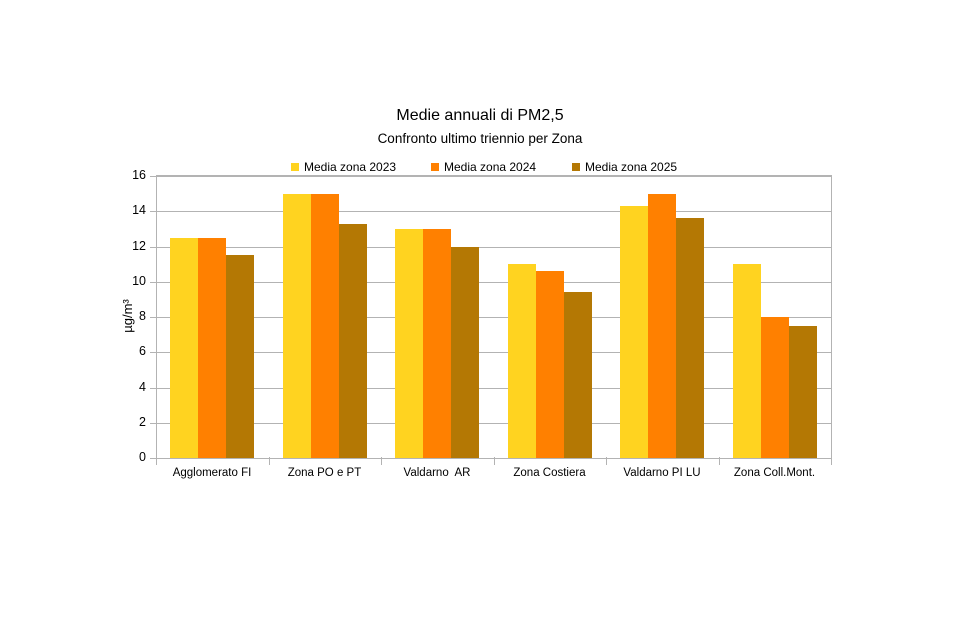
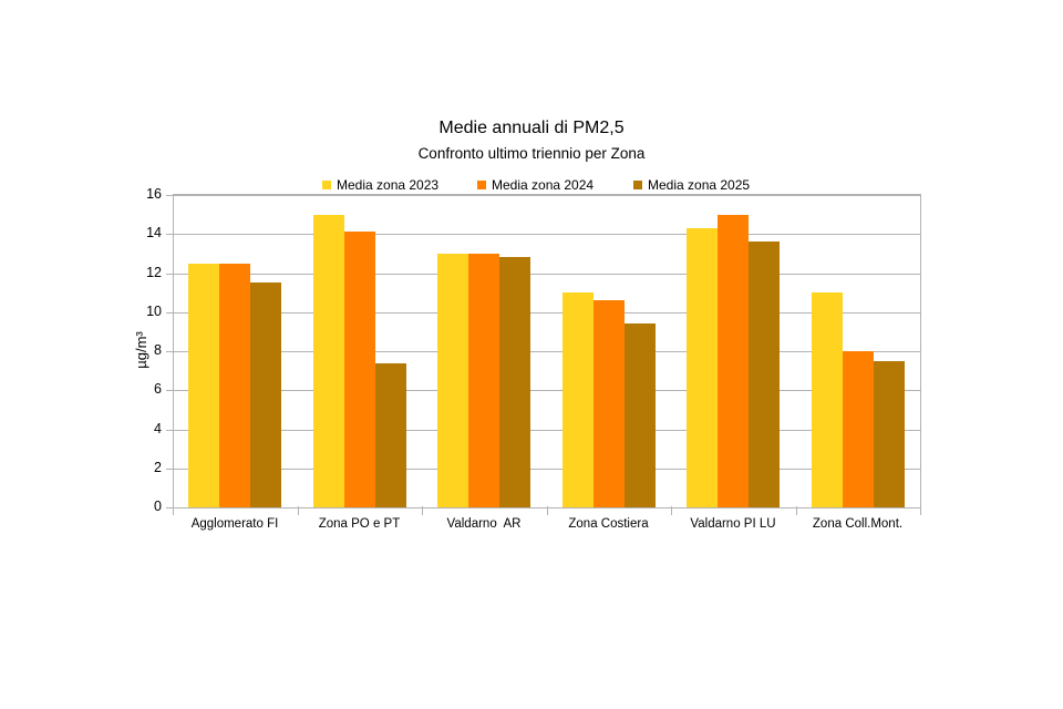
Media zona 2024/Zona PO e PT: 15.0 -> 14.1
Media zona 2025/Zona PO e PT: 13.3 -> 7.4
Media zona 2025/Valdarno AR: 12.0 -> 12.8
